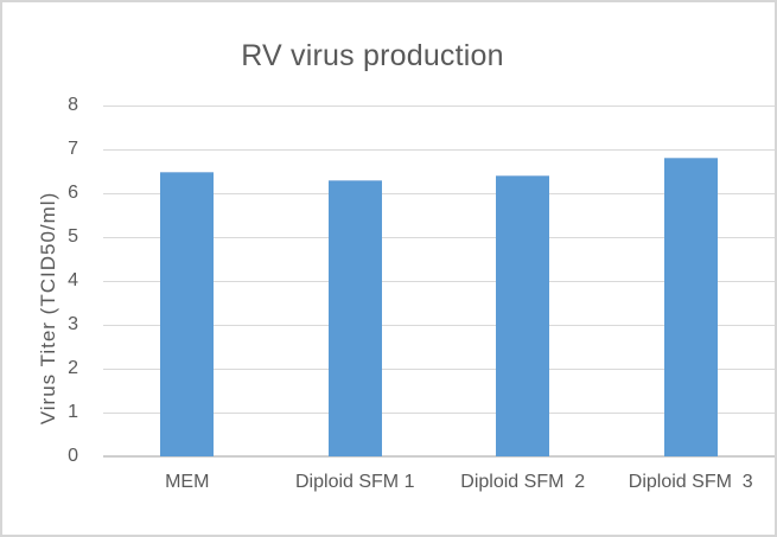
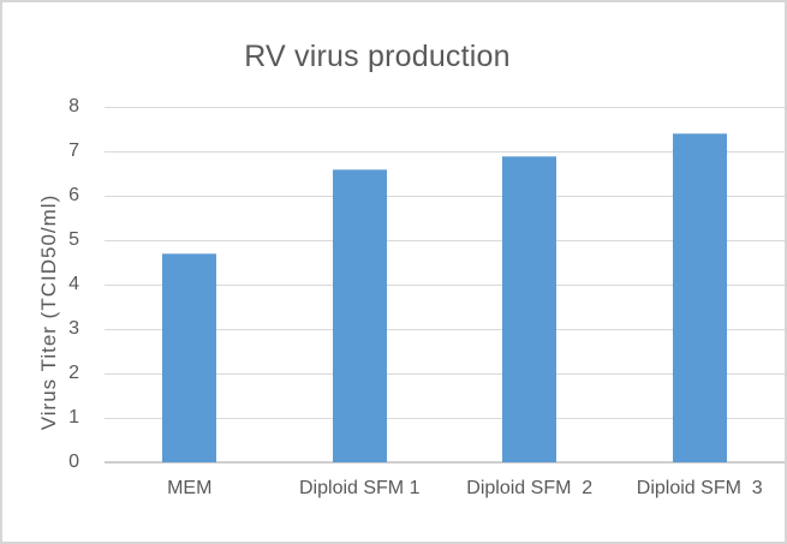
MEM: 6.5 -> 4.7
Diploid SFM 1: 6.3 -> 6.6
Diploid SFM 2: 6.4 -> 6.9
Diploid SFM 3: 6.8 -> 7.4
